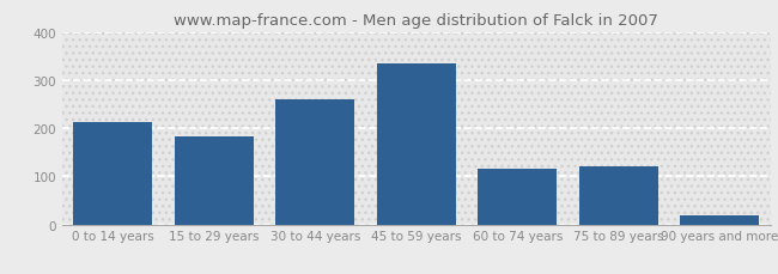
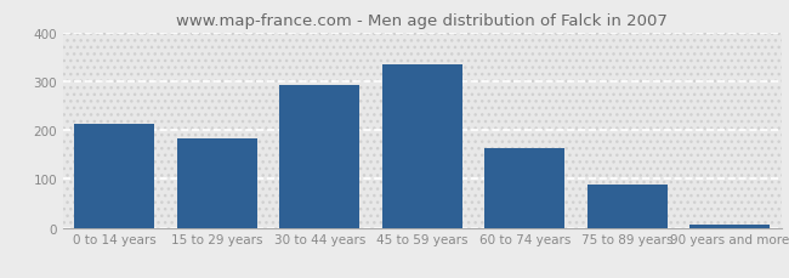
30 to 44 years: 260 -> 291
60 to 74 years: 115 -> 164
75 to 89 years: 120 -> 88
90 years and more: 20 -> 6
